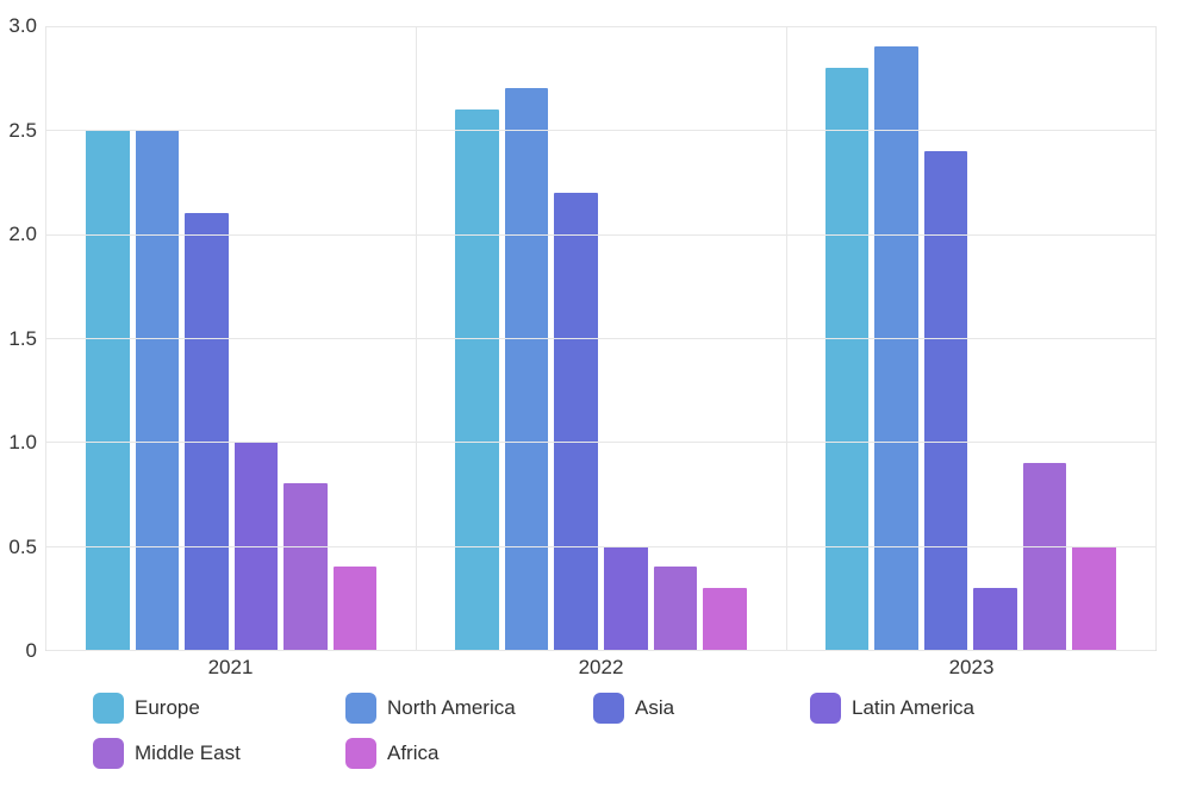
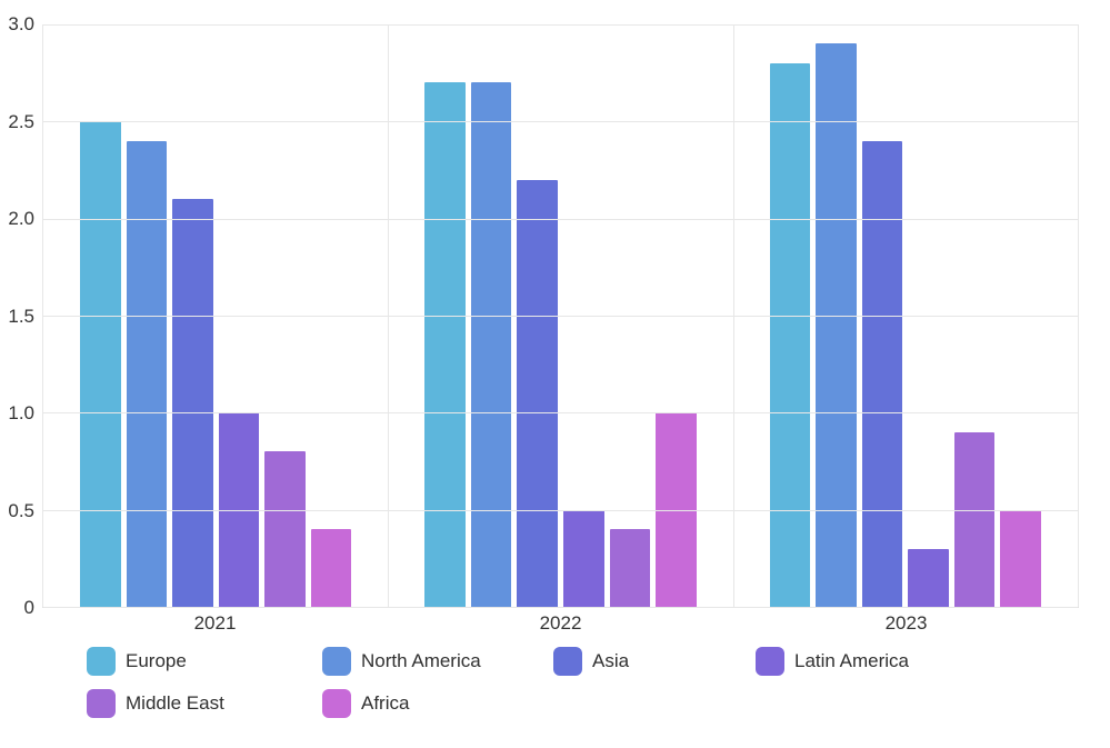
North America/2021: 2.5 -> 2.4
Europe/2022: 2.6 -> 2.7
Africa/2022: 0.3 -> 1.0
